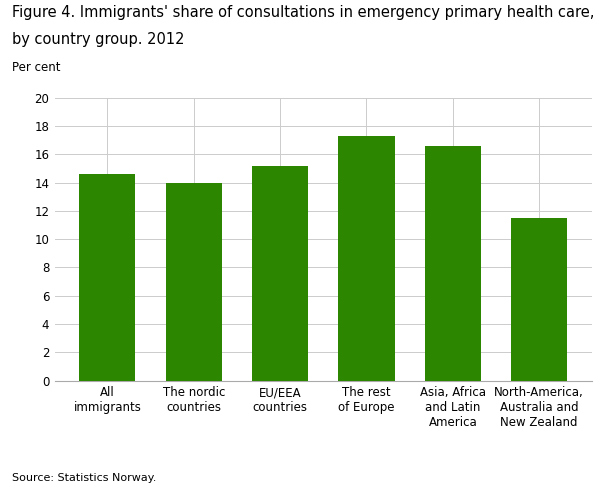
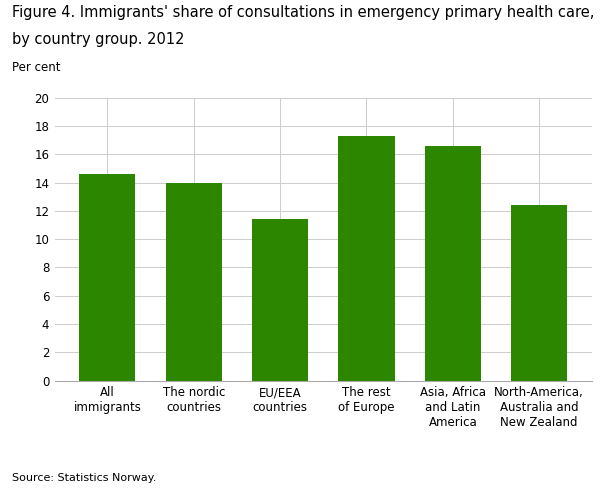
EU/EEA countries: 15.2 -> 11.4
North-America, Australia and New Zealand: 11.5 -> 12.4
